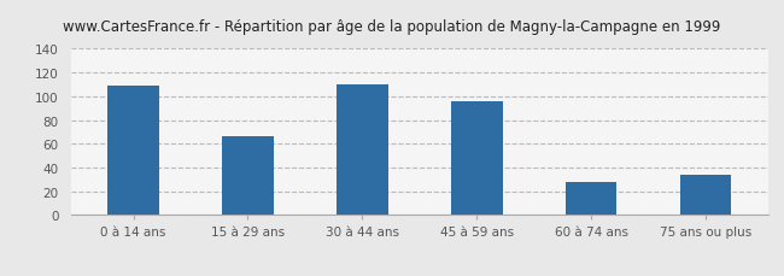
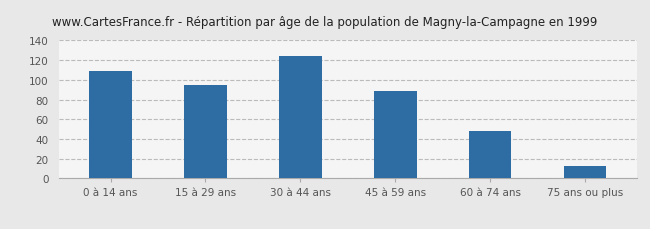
15 à 29 ans: 66 -> 95
30 à 44 ans: 110 -> 124
45 à 59 ans: 96 -> 89
60 à 74 ans: 28 -> 48
75 ans ou plus: 34 -> 13
